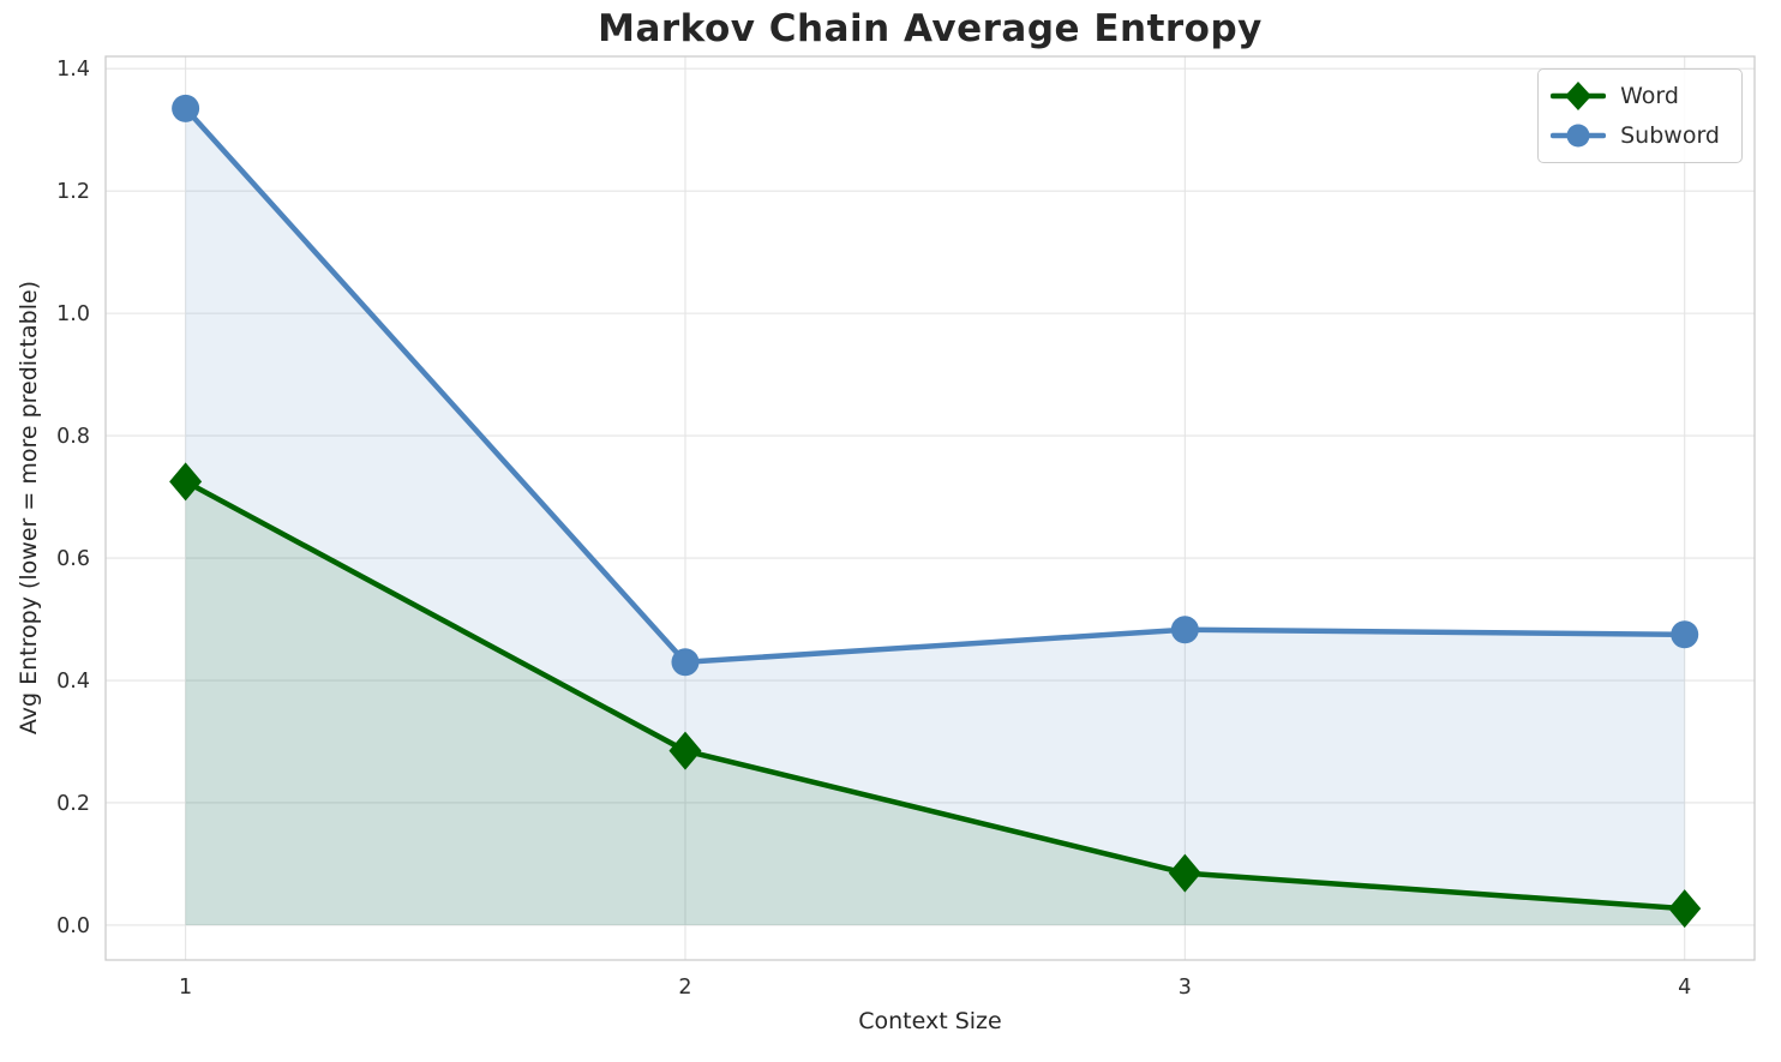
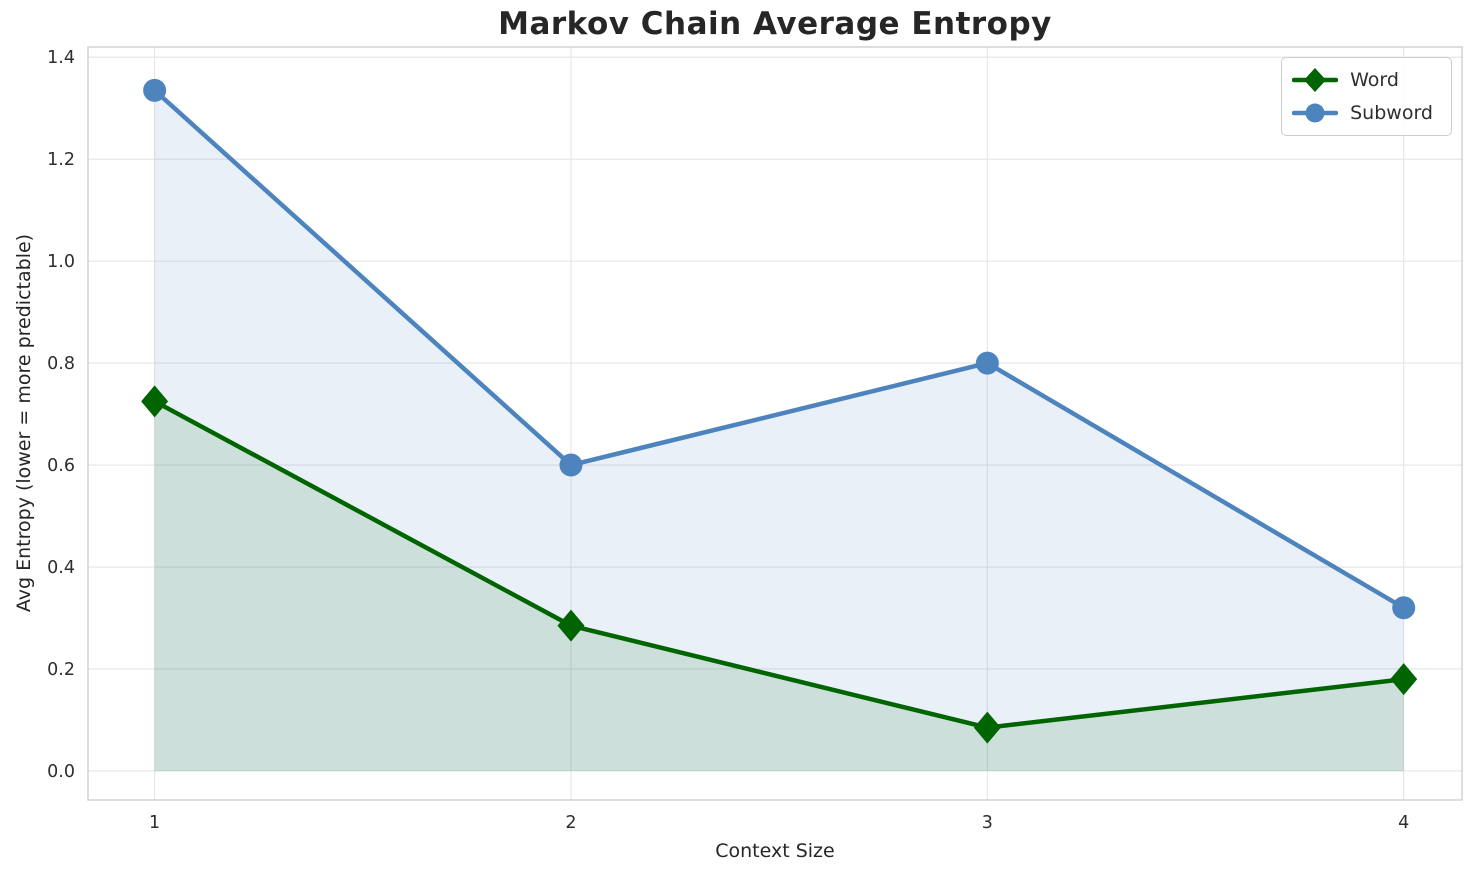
Subword/2: 0.43 -> 0.60
Subword/3: 0.48 -> 0.80
Word/4: 0.03 -> 0.18
Subword/4: 0.47 -> 0.32
